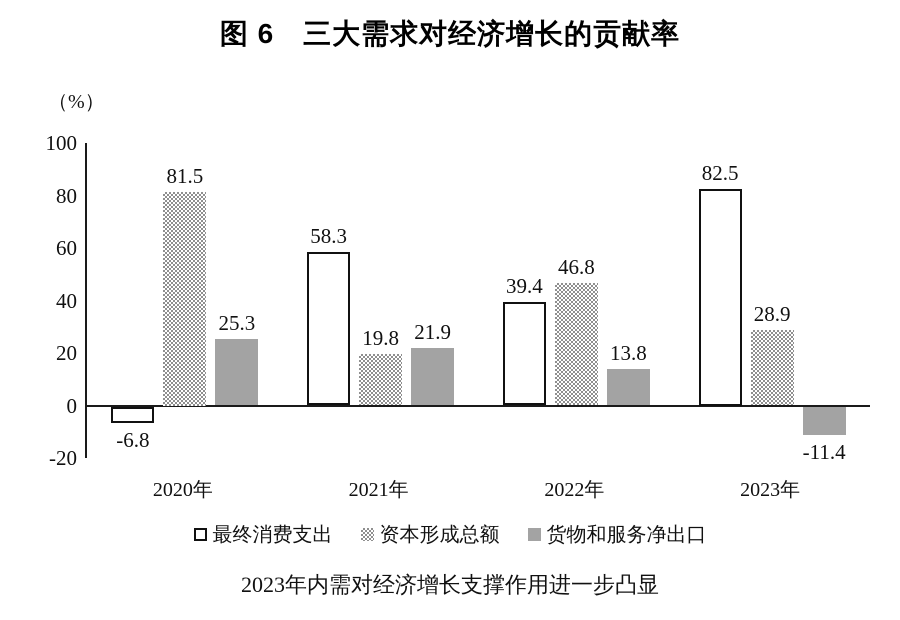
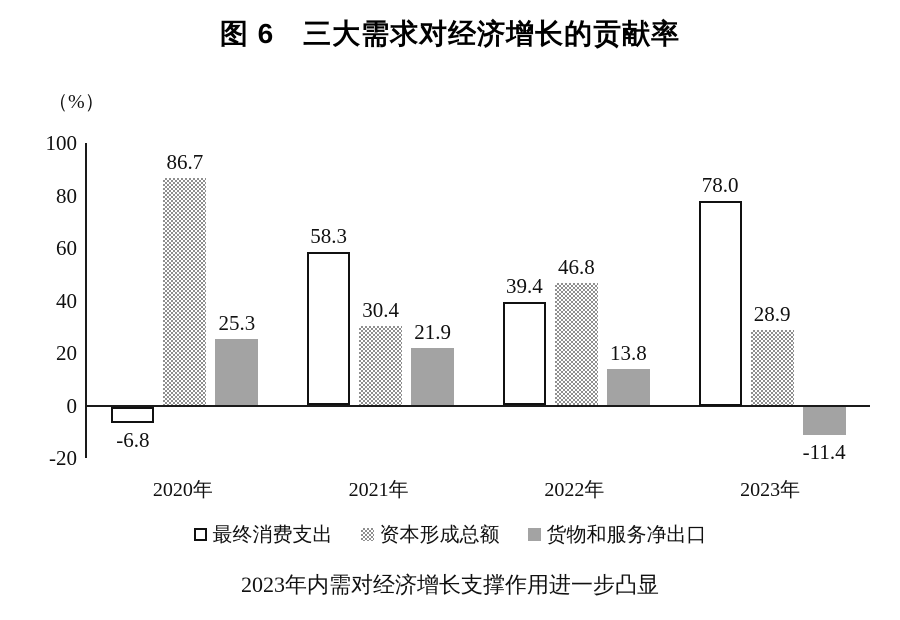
资本形成总额/2020年: 81.5 -> 86.7
资本形成总额/2021年: 19.8 -> 30.4
最终消费支出/2023年: 82.5 -> 78.0
